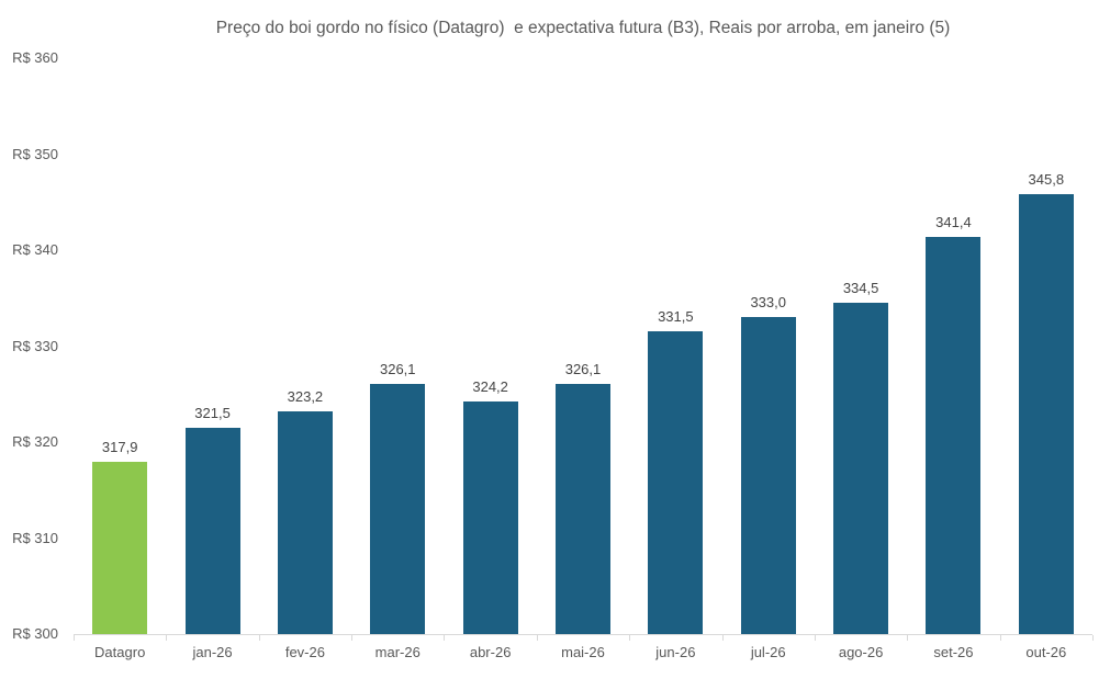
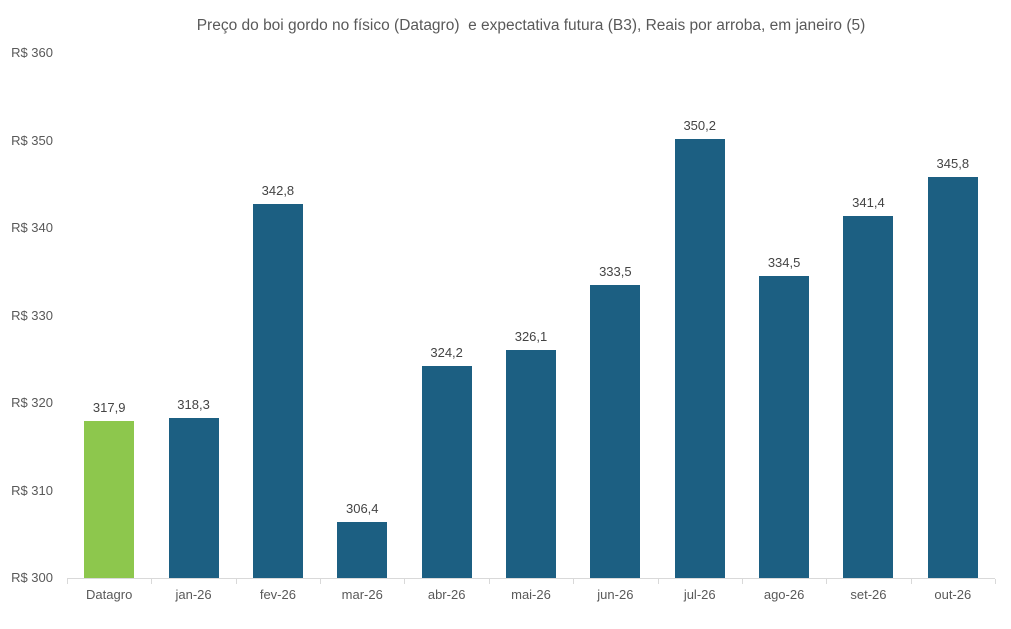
jan-26: 321,5 -> 318,3
fev-26: 323,2 -> 342,8
mar-26: 326,1 -> 306,4
jun-26: 331,5 -> 333,5
jul-26: 333,0 -> 350,2
